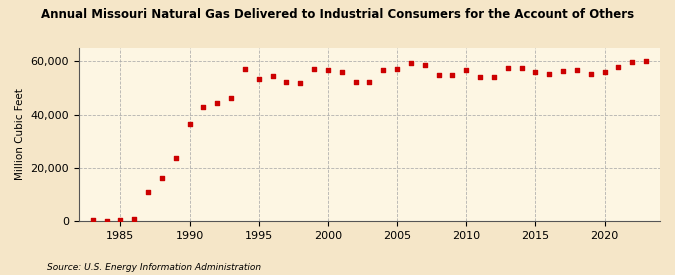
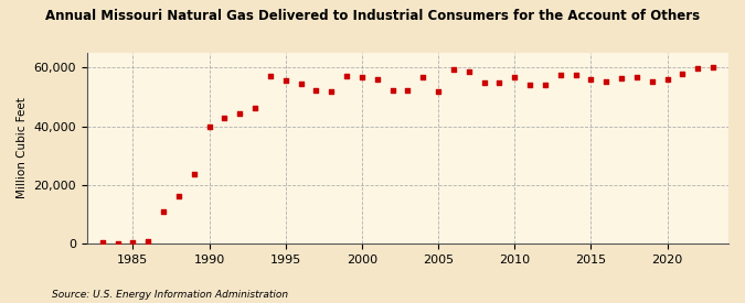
1990: 36,500 -> 40,000
1995: 53,200 -> 55,500
2005: 57,200 -> 52,000
